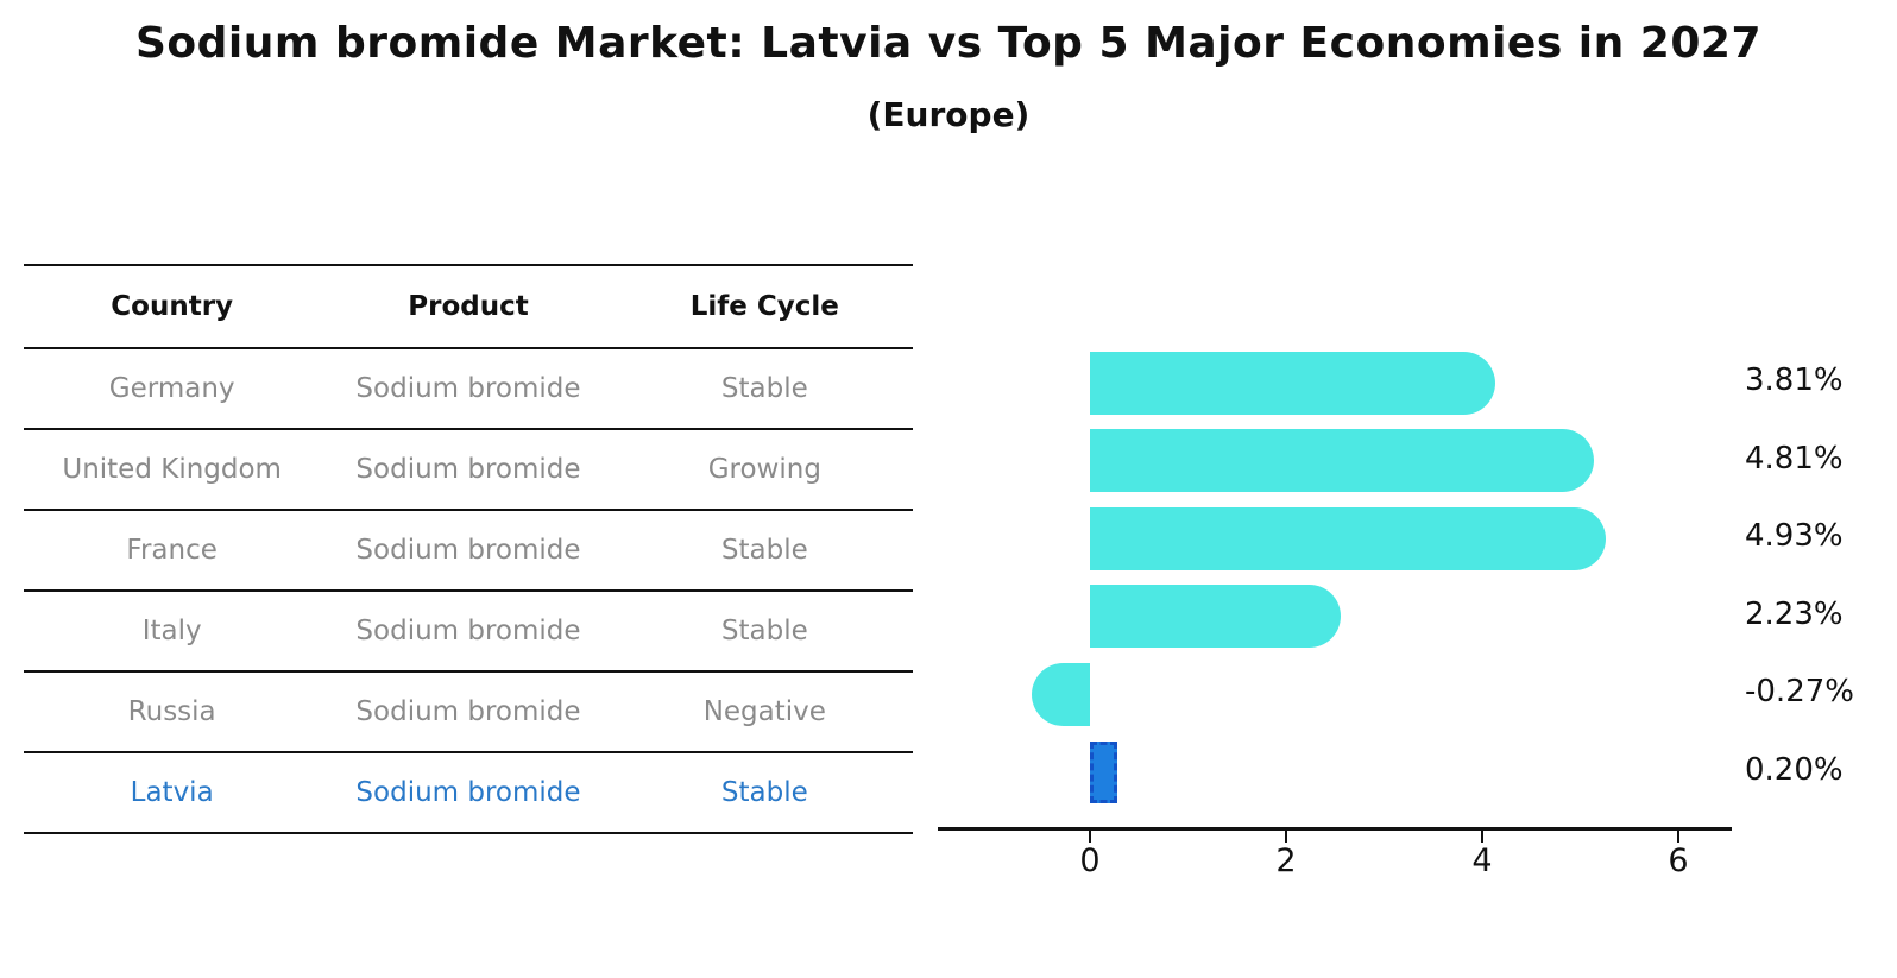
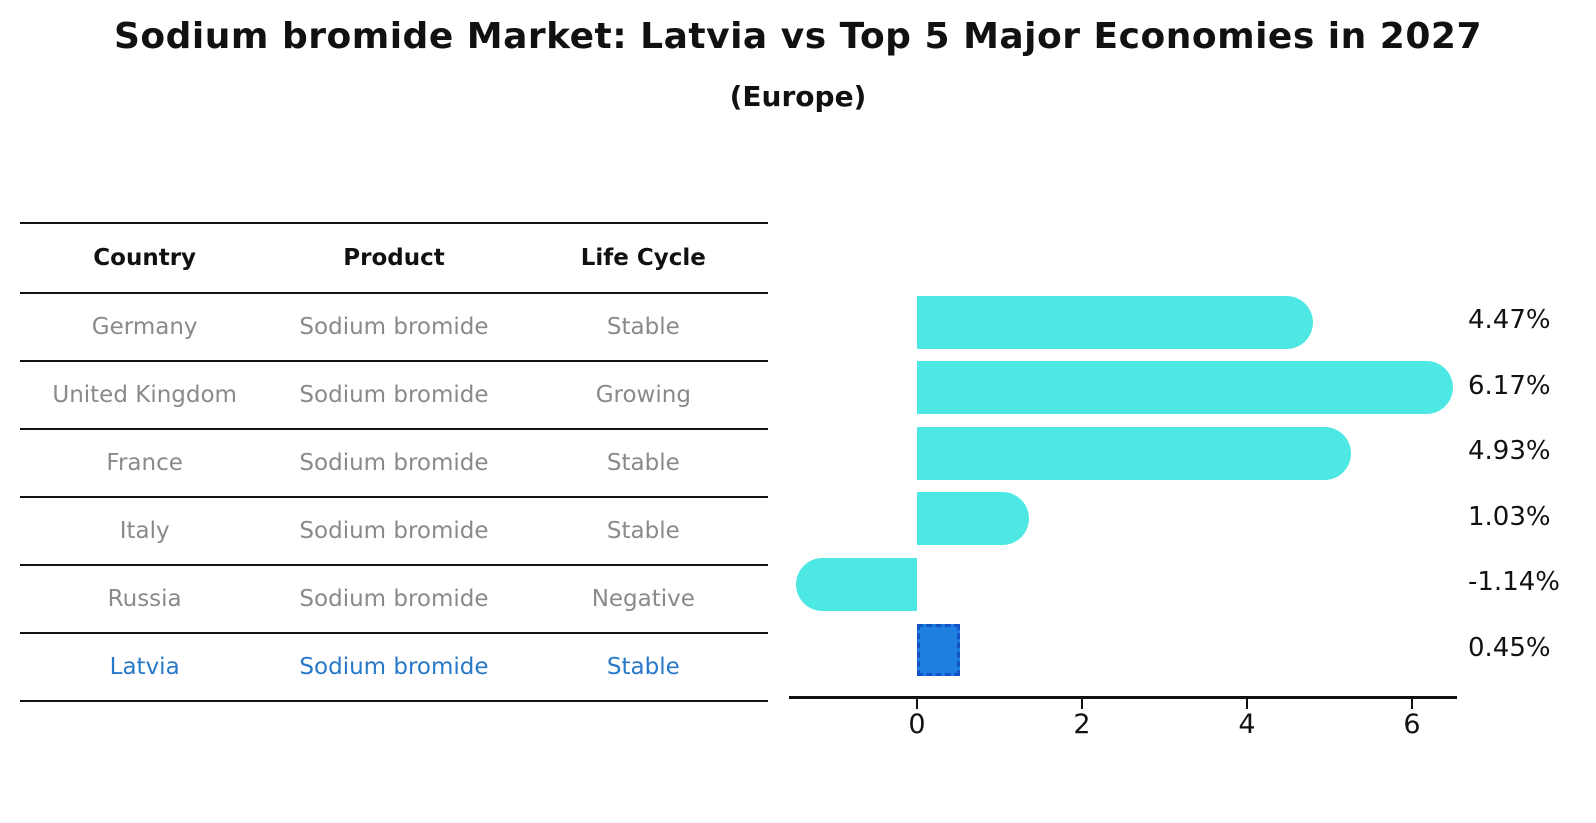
Germany: 3.81% -> 4.47%
United Kingdom: 4.81% -> 6.17%
Italy: 2.23% -> 1.03%
Russia: -0.27% -> -1.14%
Latvia: 0.20% -> 0.45%
